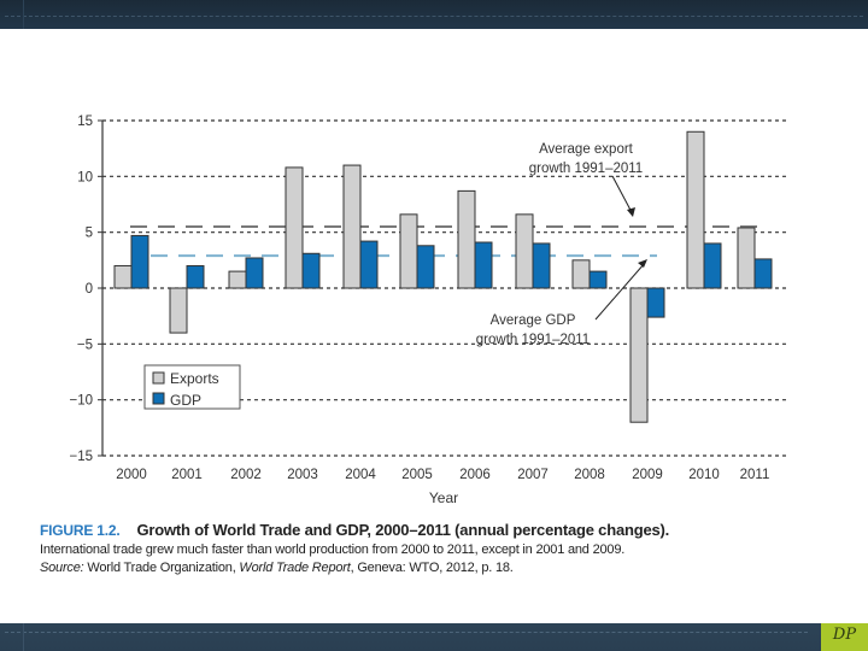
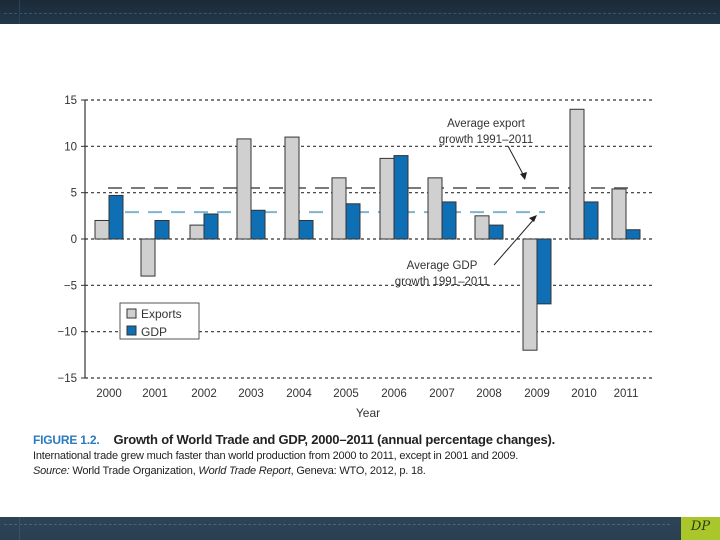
GDP/2004: 4 -> 2
GDP/2006: 4 -> 9
GDP/2009: -3 -> -7
GDP/2011: 3 -> 1
